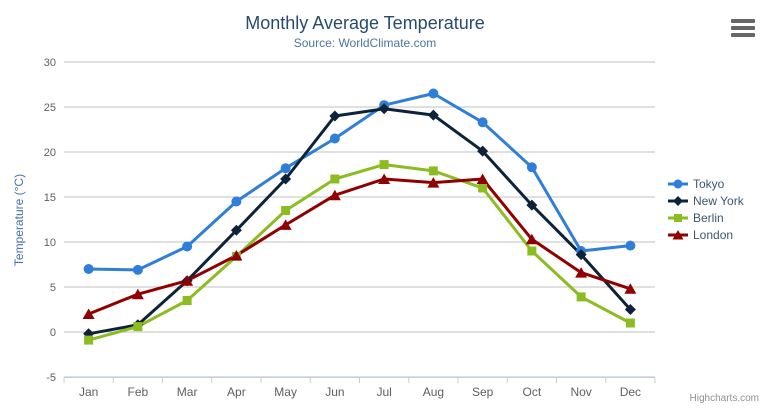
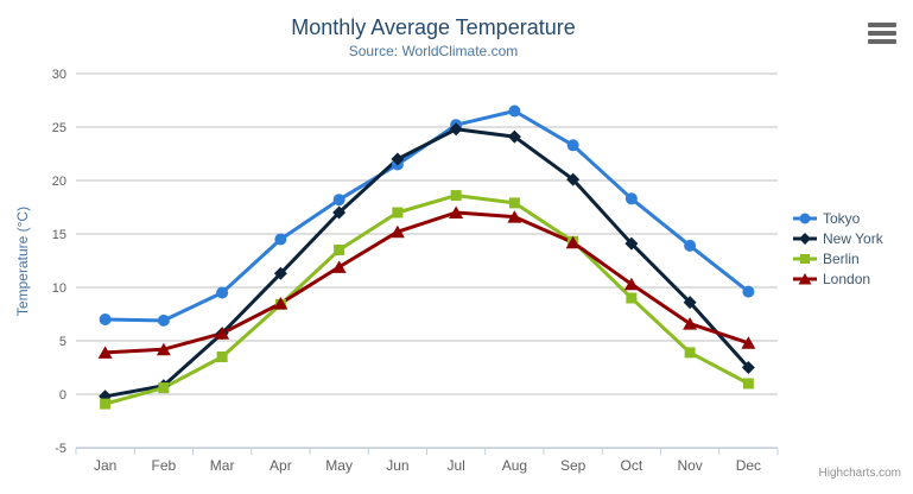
London/Jan: 2 -> 4
New York/Jun: 24 -> 22
Berlin/Sep: 16 -> 14
London/Sep: 17 -> 14
Tokyo/Nov: 9 -> 14
